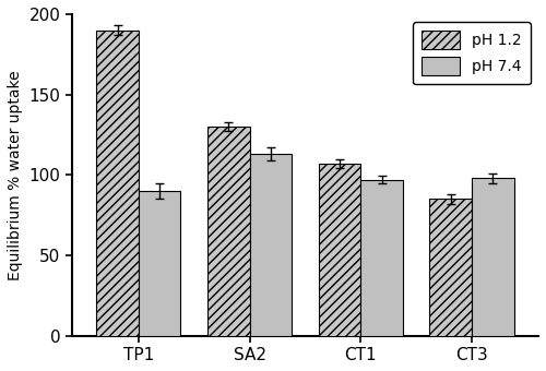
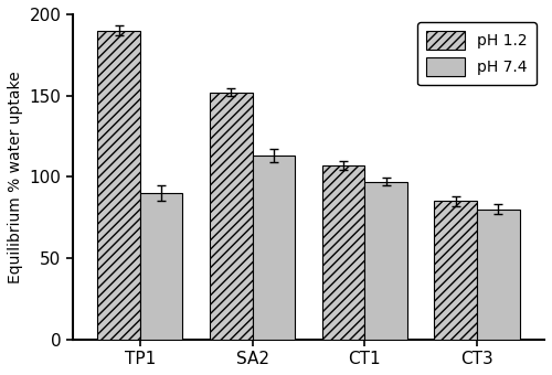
pH 1.2/SA2: 130 -> 152
pH 7.4/CT3: 98 -> 80
